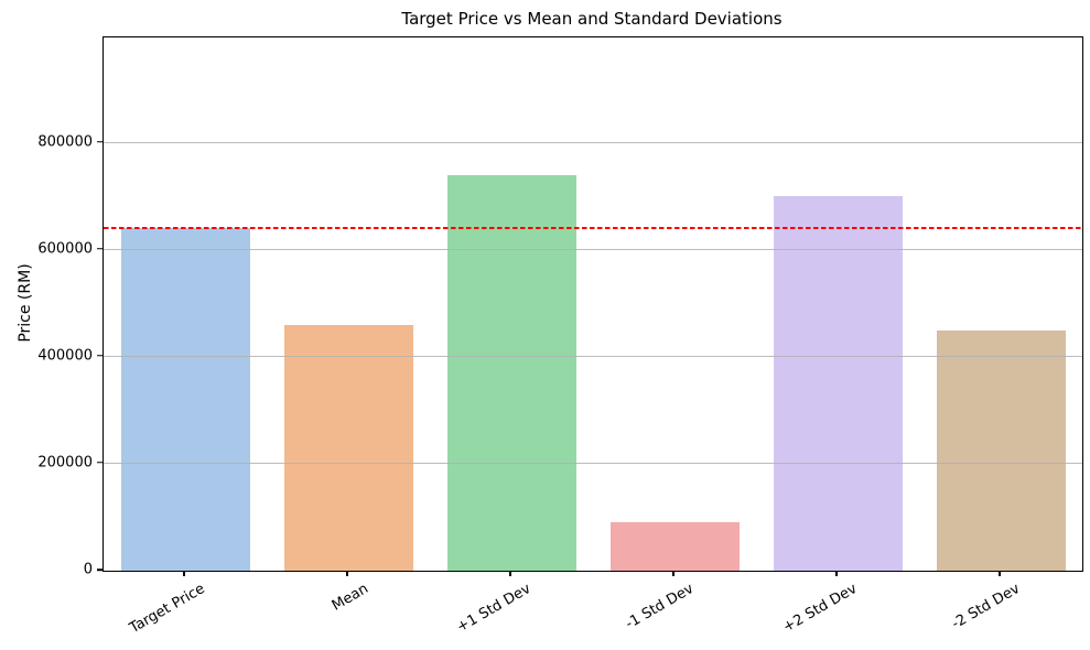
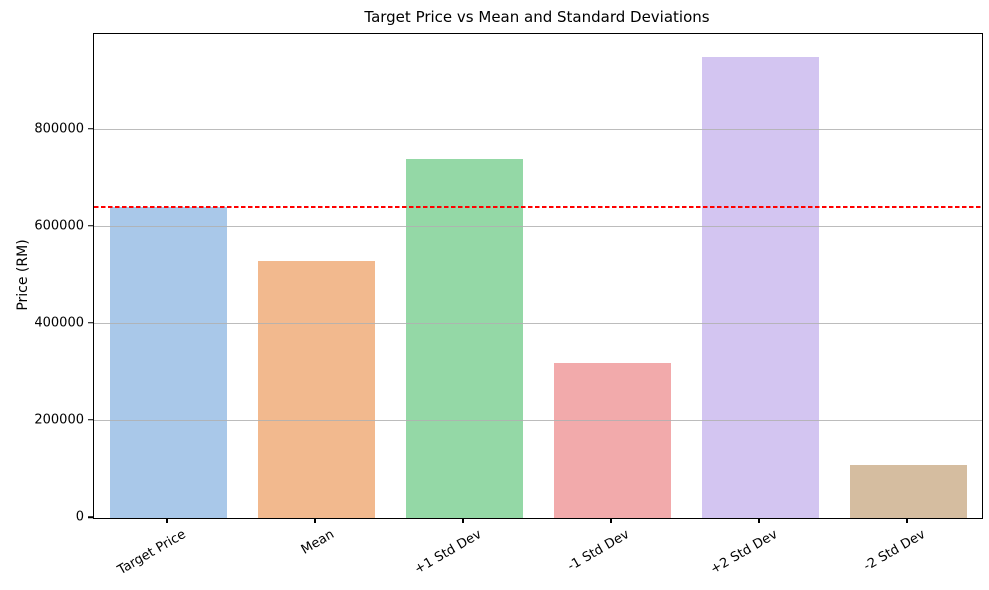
Mean: 460000 -> 530000
-1 Std Dev: 90000 -> 320000
+2 Std Dev: 700000 -> 950000
-2 Std Dev: 450000 -> 110000
